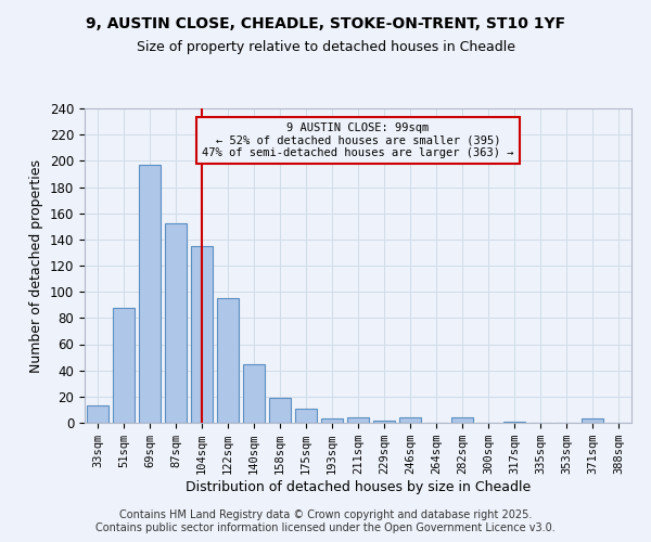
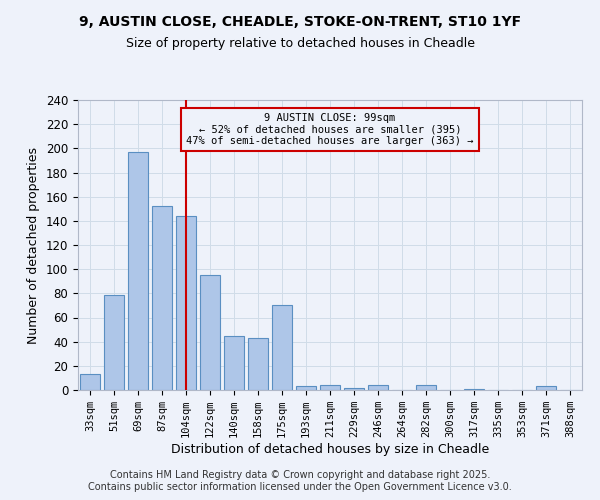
51sqm: 88 -> 79
104sqm: 135 -> 144
158sqm: 19 -> 43
175sqm: 11 -> 70
